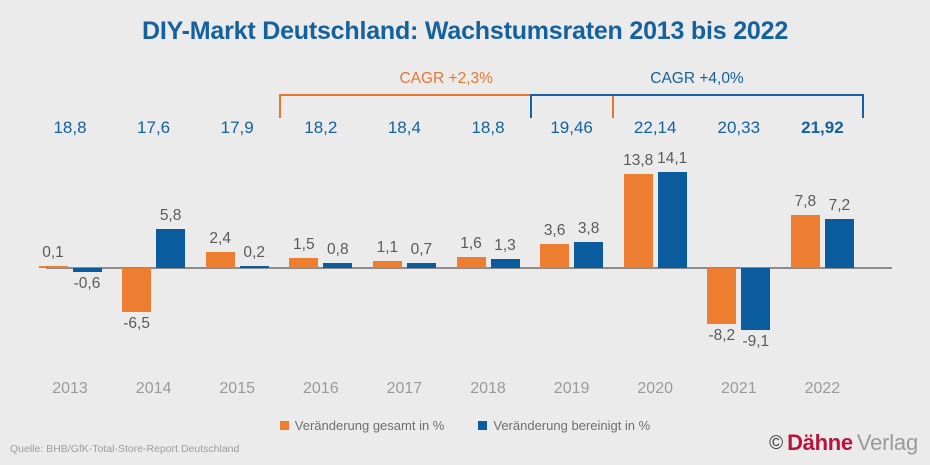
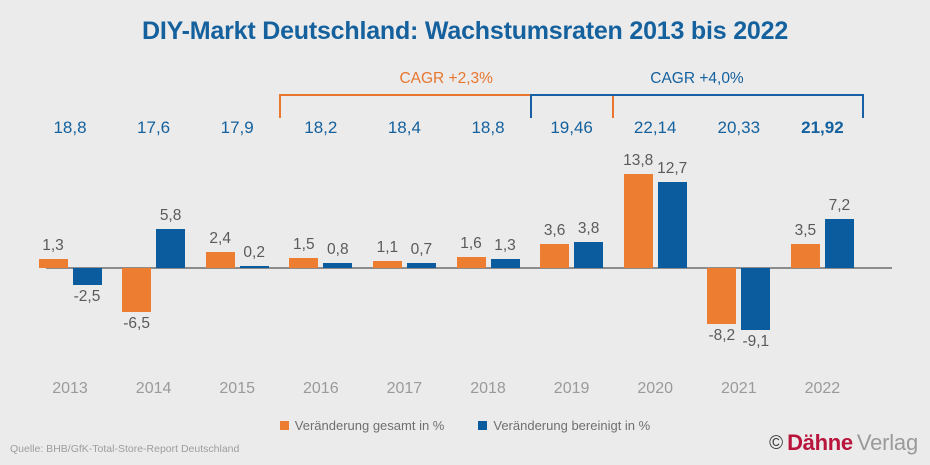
Veränderung gesamt in %/2013: 0,1 -> 1,3
Veränderung bereinigt in %/2013: -0,6 -> -2,5
Veränderung bereinigt in %/2020: 14,1 -> 12,7
Veränderung gesamt in %/2022: 7,8 -> 3,5
